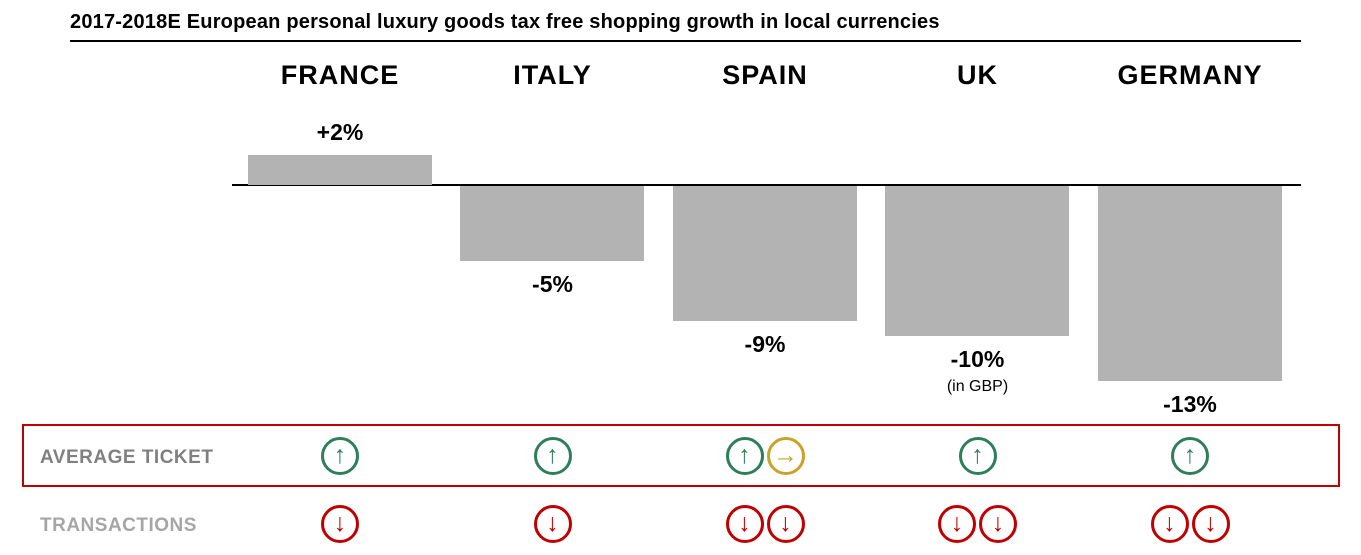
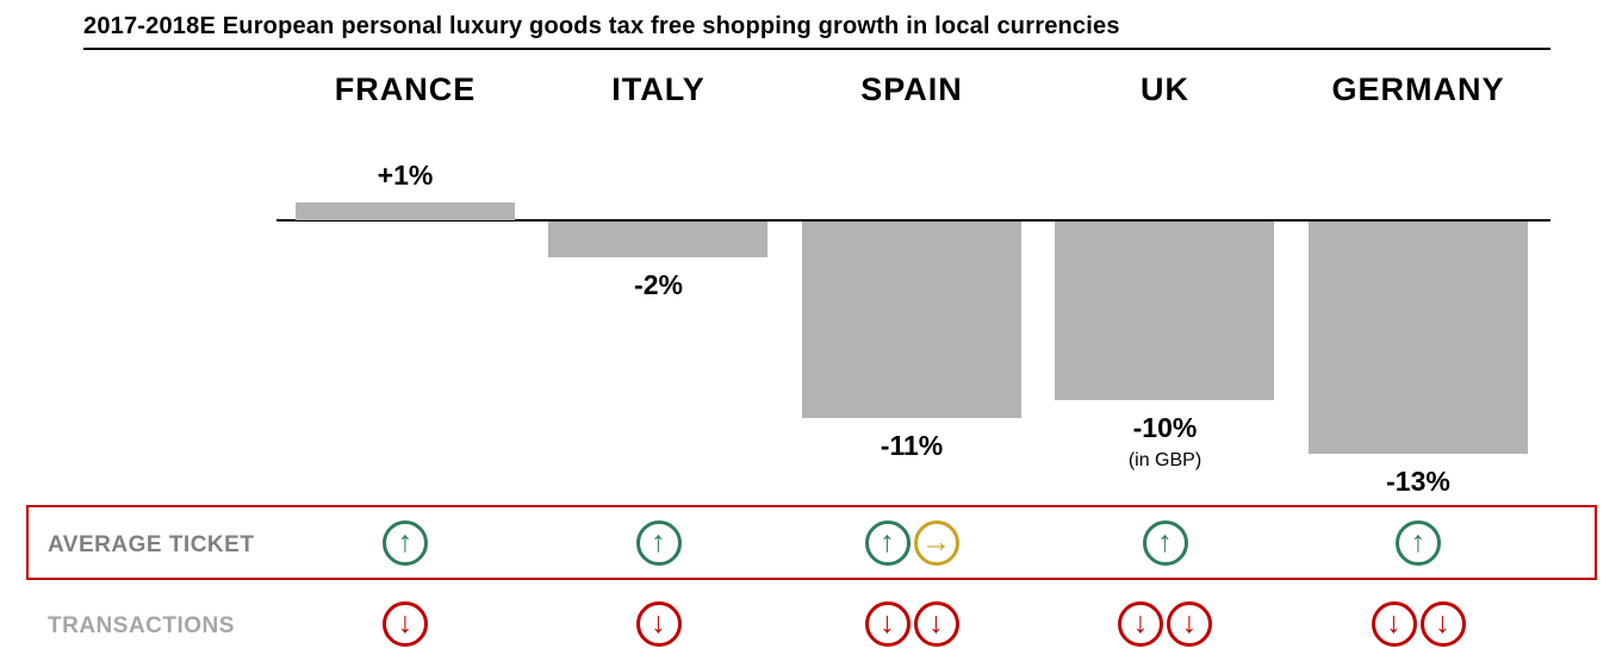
FRANCE: +2% -> +1%
ITALY: -5% -> -2%
SPAIN: -9% -> -11%
